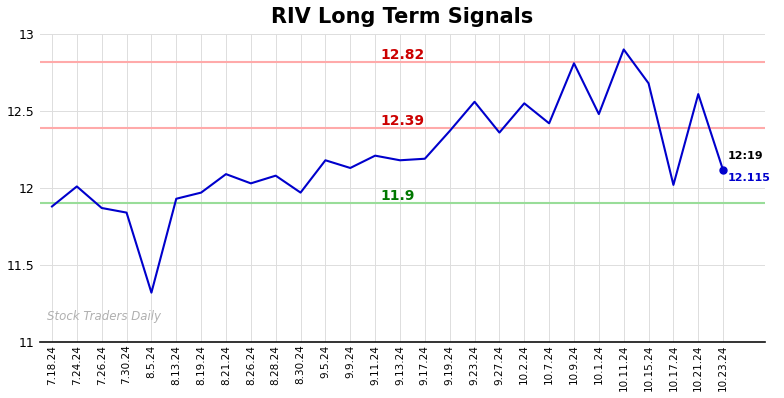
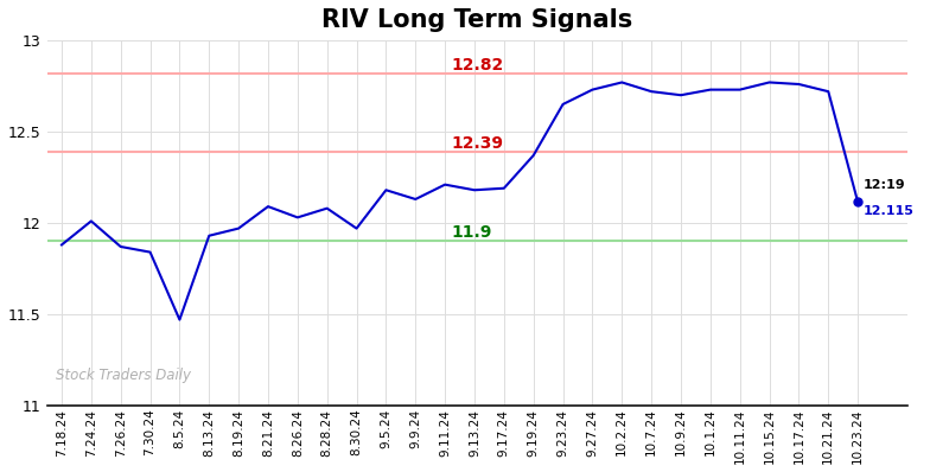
8.5.24: 11.32 -> 11.47
9.23.24: 12.56 -> 12.65
9.27.24: 12.36 -> 12.73
10.2.24: 12.55 -> 12.77
10.7.24: 12.42 -> 12.72
10.9.24: 12.81 -> 12.70
10.1.24: 12.48 -> 12.73
10.11.24: 12.90 -> 12.73
10.15.24: 12.68 -> 12.77
10.17.24: 12.02 -> 12.76
10.21.24: 12.61 -> 12.72
